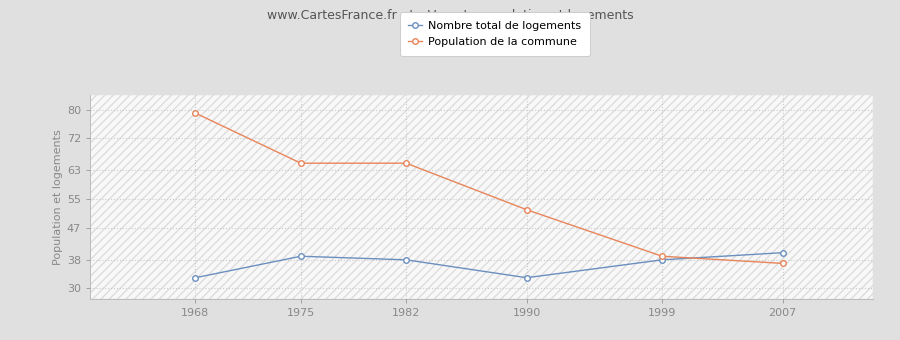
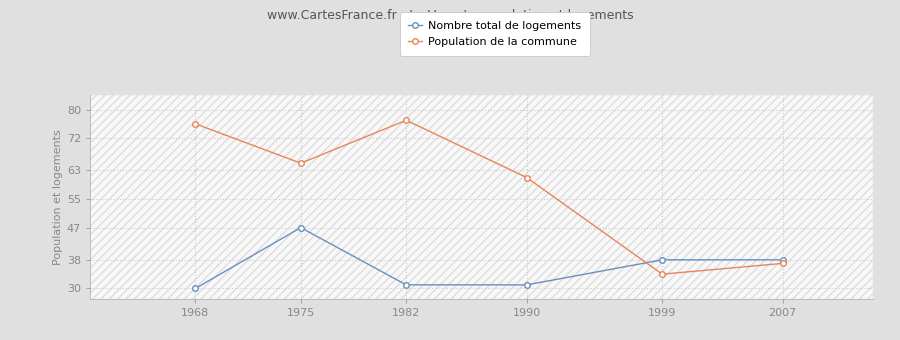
Population de la commune/1968: 79 -> 76
Nombre total de logements/1968: 33 -> 30
Nombre total de logements/1975: 39 -> 47
Population de la commune/1982: 65 -> 77
Nombre total de logements/1982: 38 -> 31
Population de la commune/1990: 52 -> 61
Nombre total de logements/1990: 33 -> 31
Population de la commune/1999: 39 -> 34
Nombre total de logements/2007: 40 -> 38
